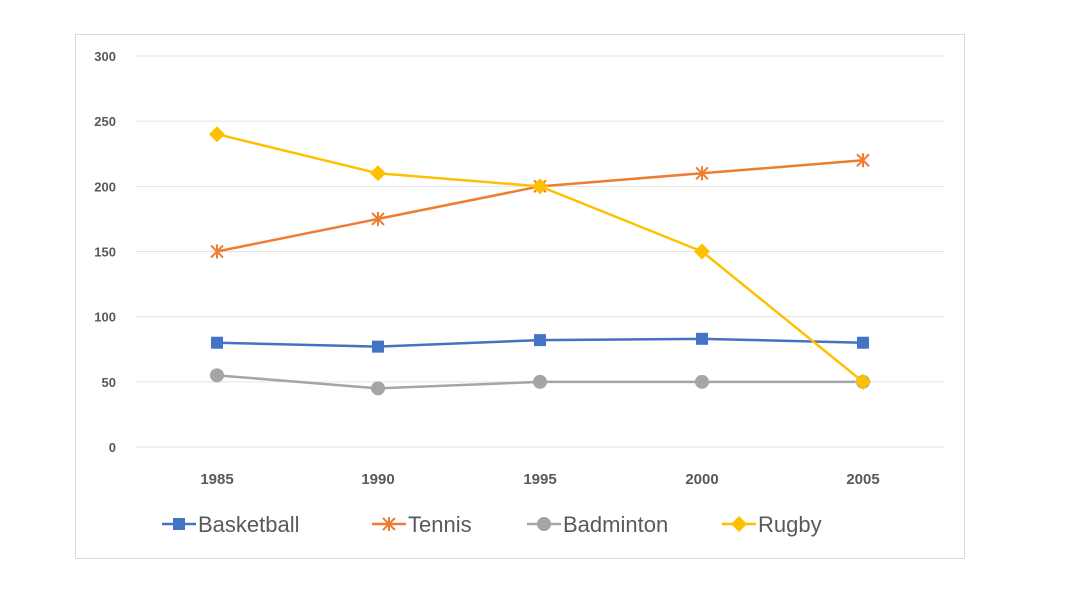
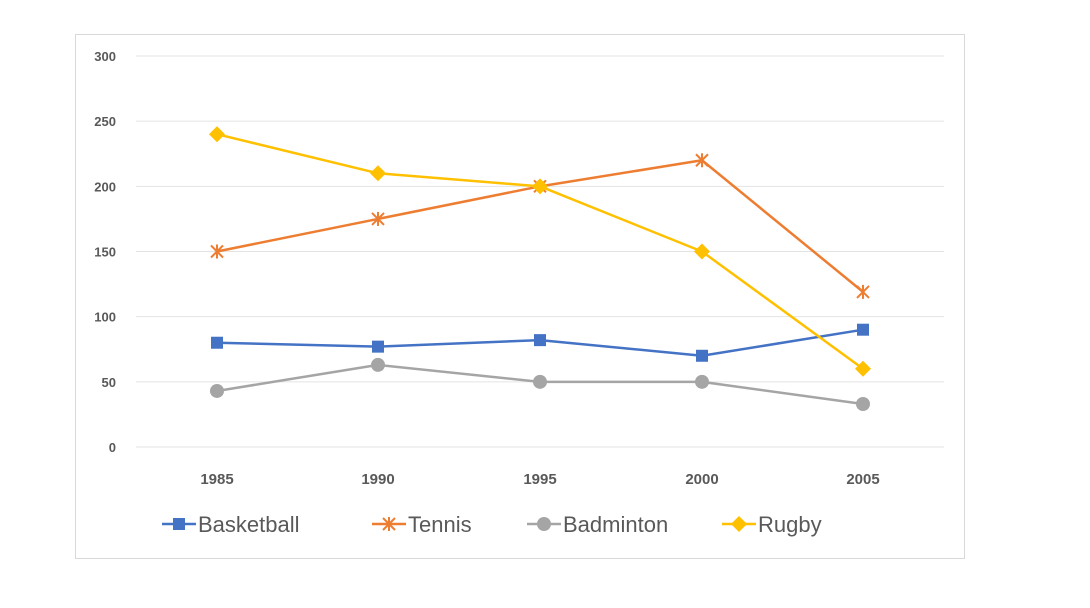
Badminton/1985: 55 -> 43
Badminton/1990: 45 -> 63
Basketball/2000: 83 -> 70
Tennis/2000: 210 -> 220
Basketball/2005: 80 -> 90
Tennis/2005: 220 -> 119
Badminton/2005: 50 -> 33
Rugby/2005: 50 -> 60
